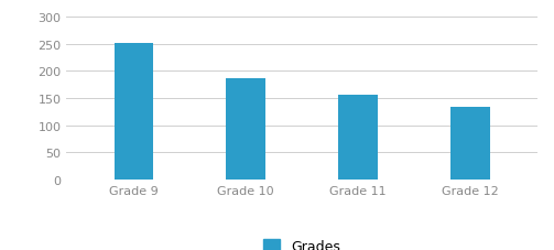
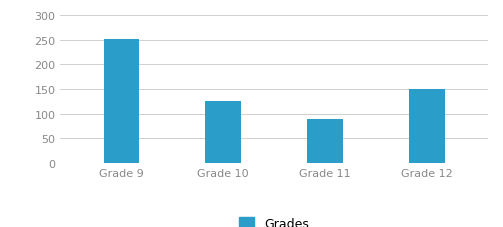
Grade 10: 186 -> 125
Grade 11: 157 -> 90
Grade 12: 133 -> 150
